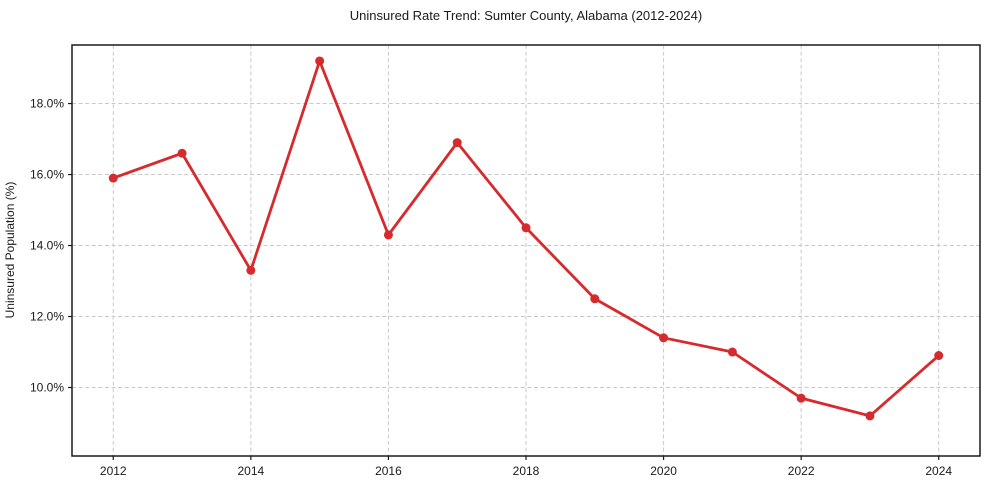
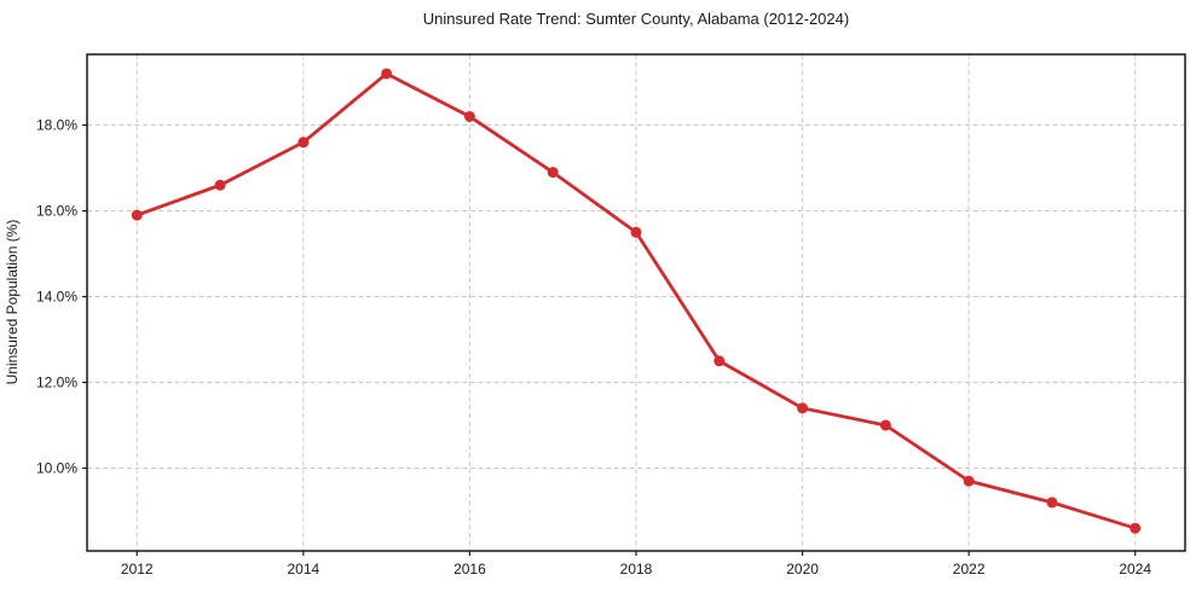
2014: 13.3% -> 17.6%
2016: 14.3% -> 18.2%
2018: 14.5% -> 15.5%
2024: 10.9% -> 8.6%
